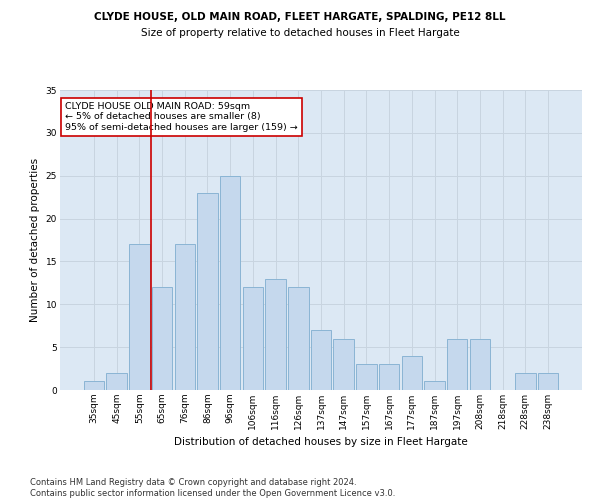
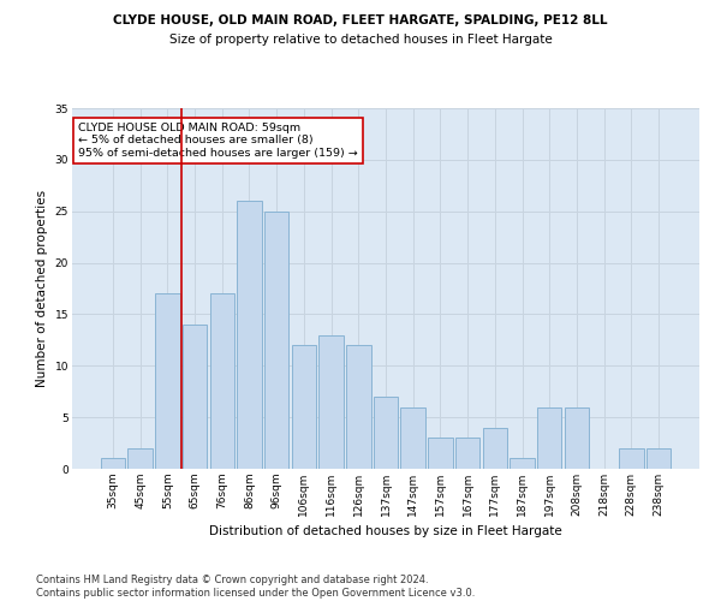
65sqm: 12 -> 14
86sqm: 23 -> 26
